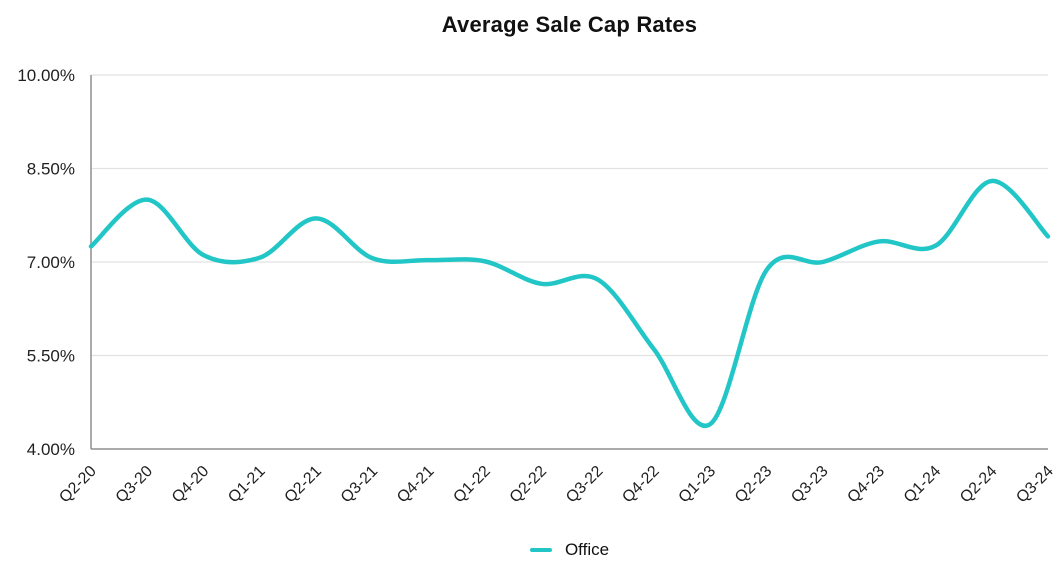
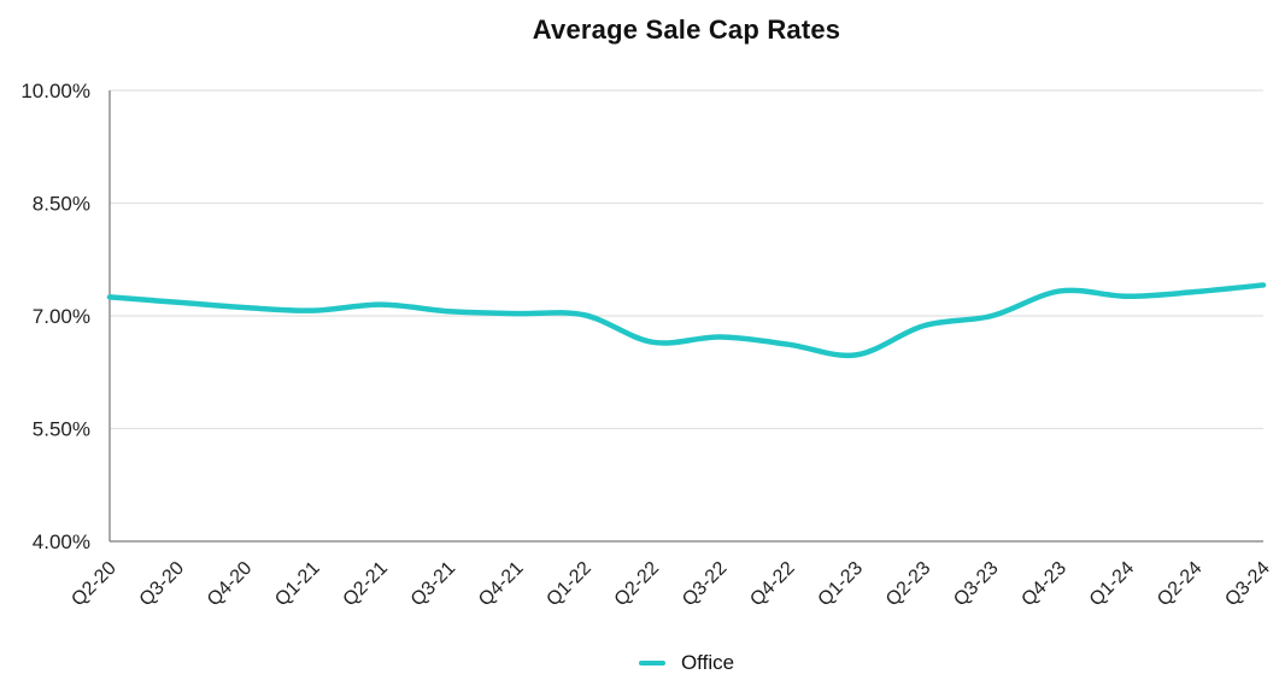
Q3-20: 8.0% -> 7.2%
Q2-21: 7.7% -> 7.2%
Q4-22: 5.6% -> 6.6%
Q1-23: 4.4% -> 6.5%
Q2-24: 8.3% -> 7.3%
